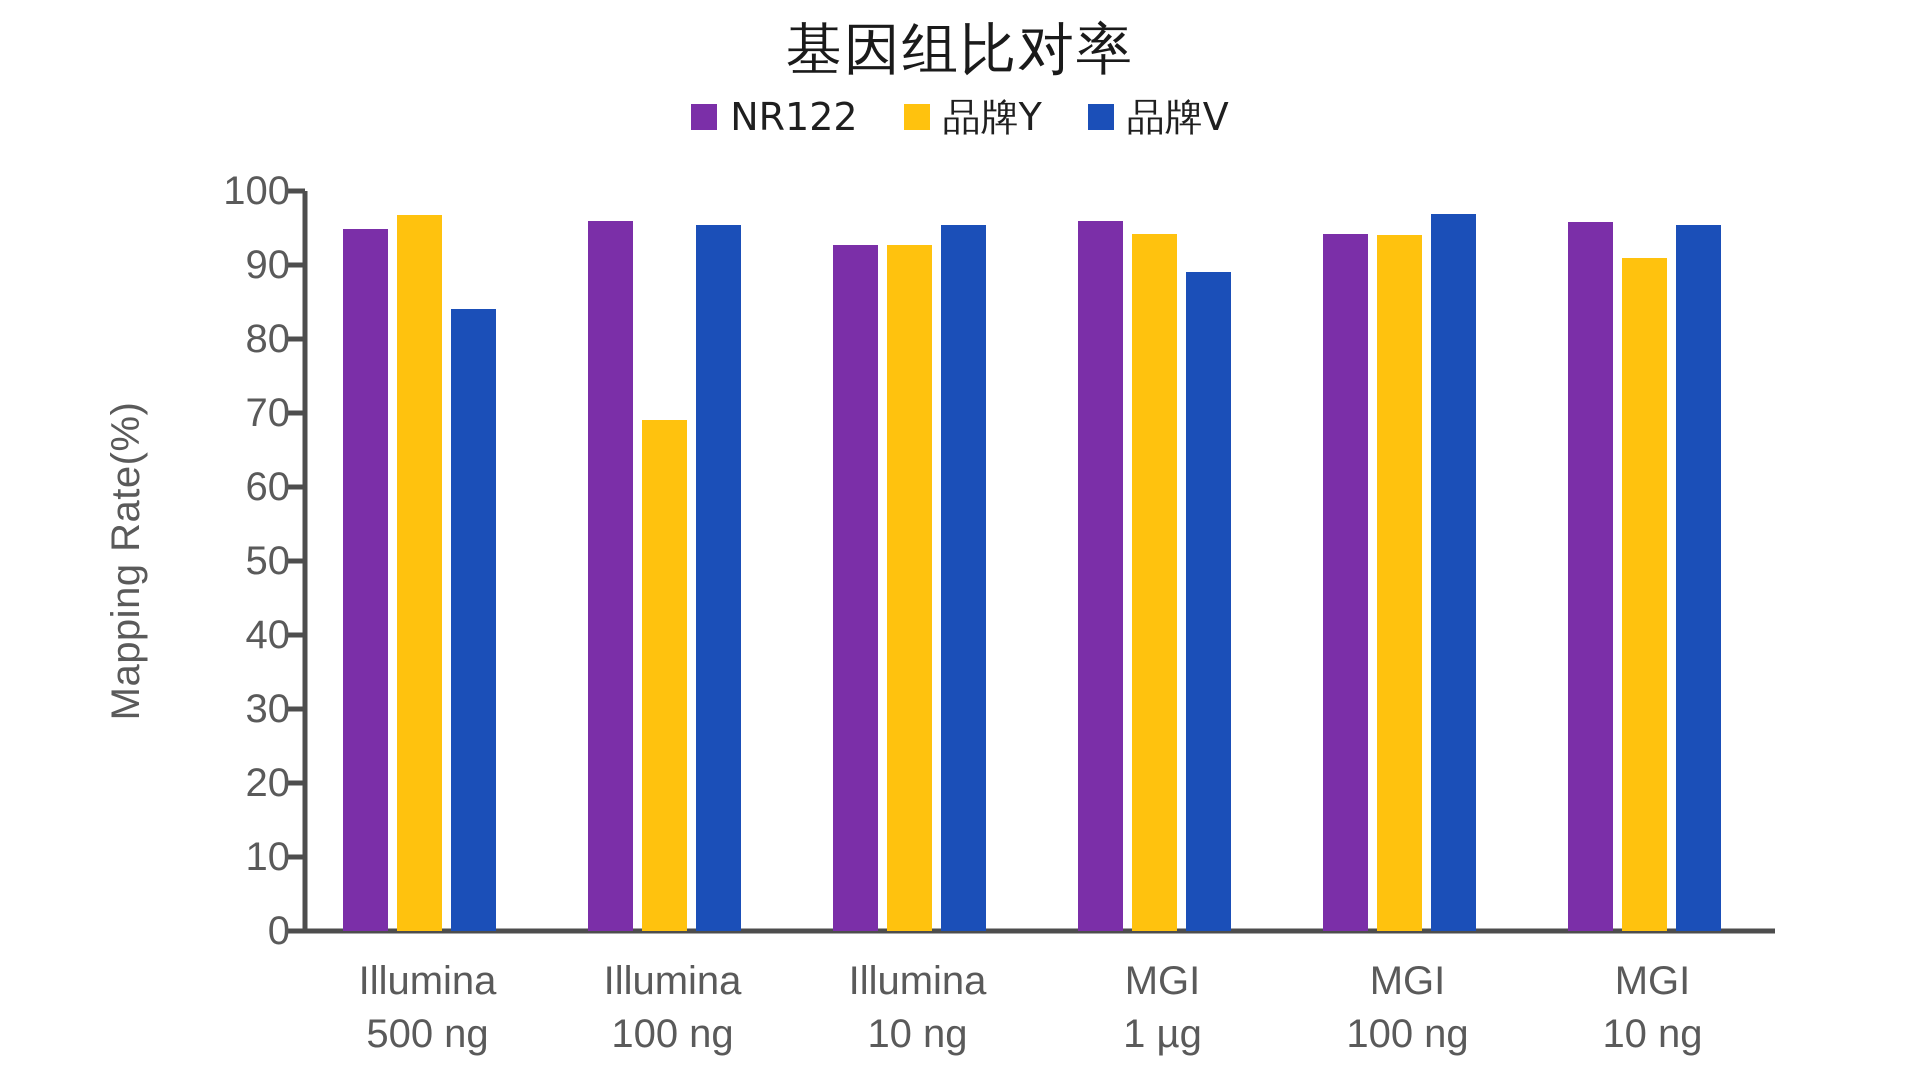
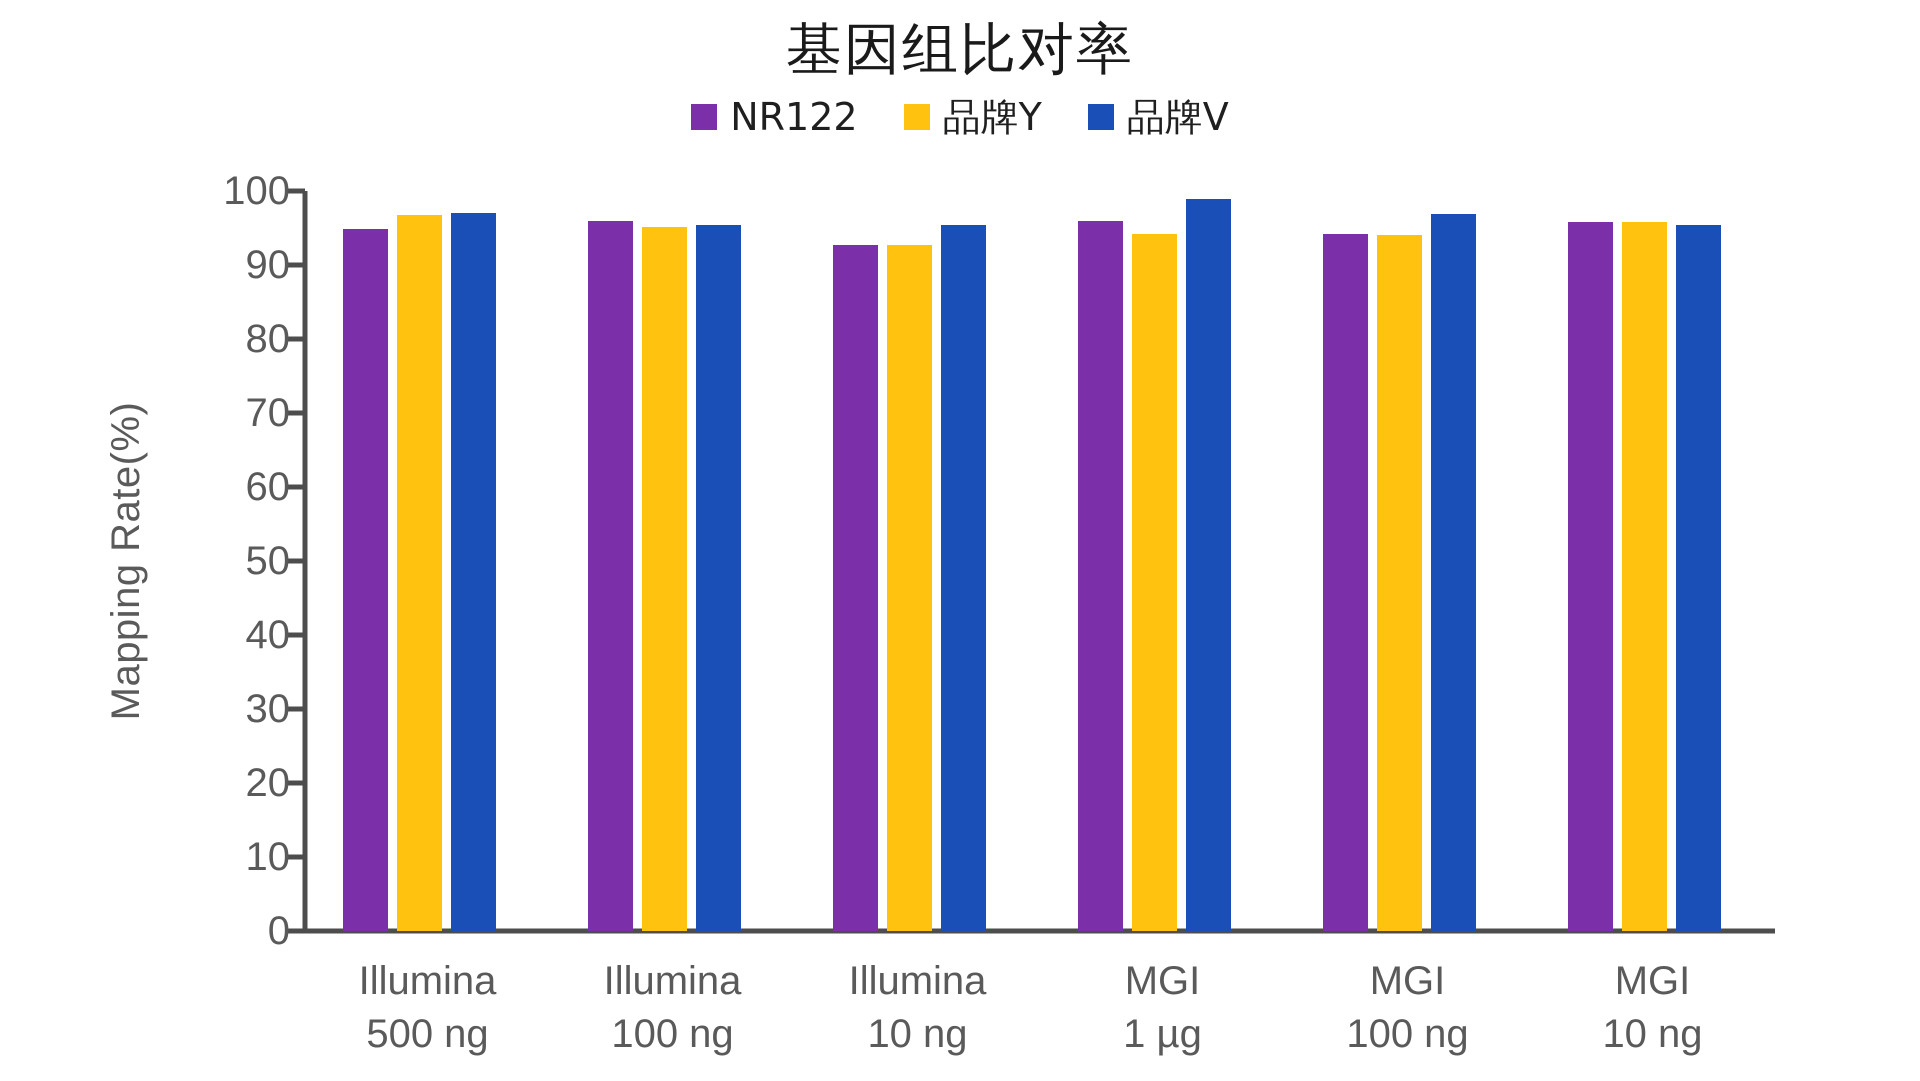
品牌V/Illumina 500 ng: 84 -> 97
品牌Y/Illumina 100 ng: 69 -> 95
品牌V/MGI 1 µg: 89 -> 99
品牌Y/MGI 10 ng: 91 -> 96
